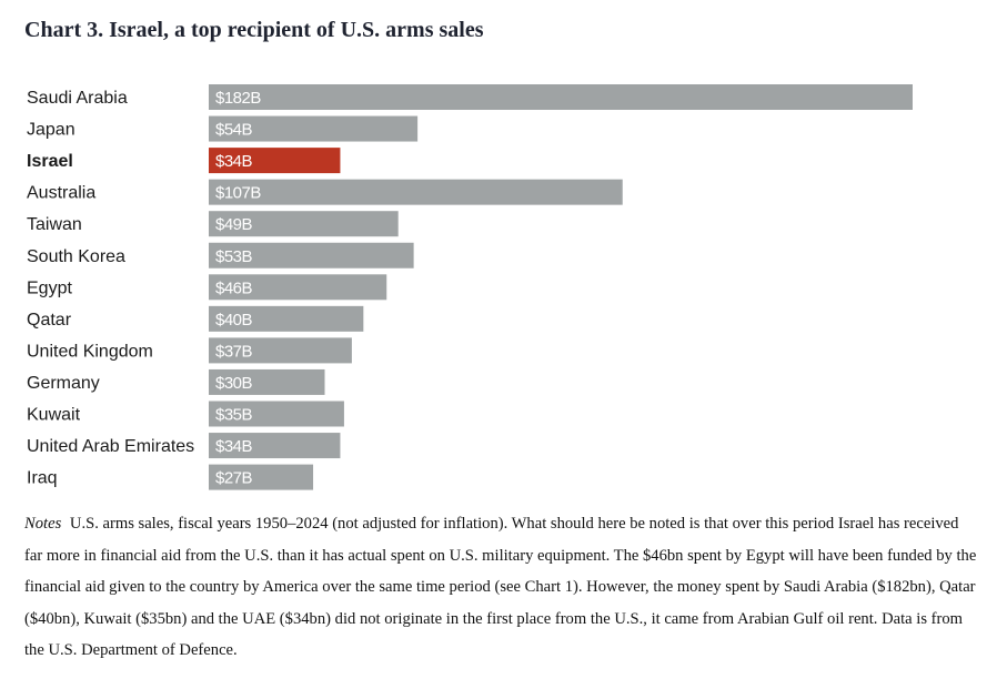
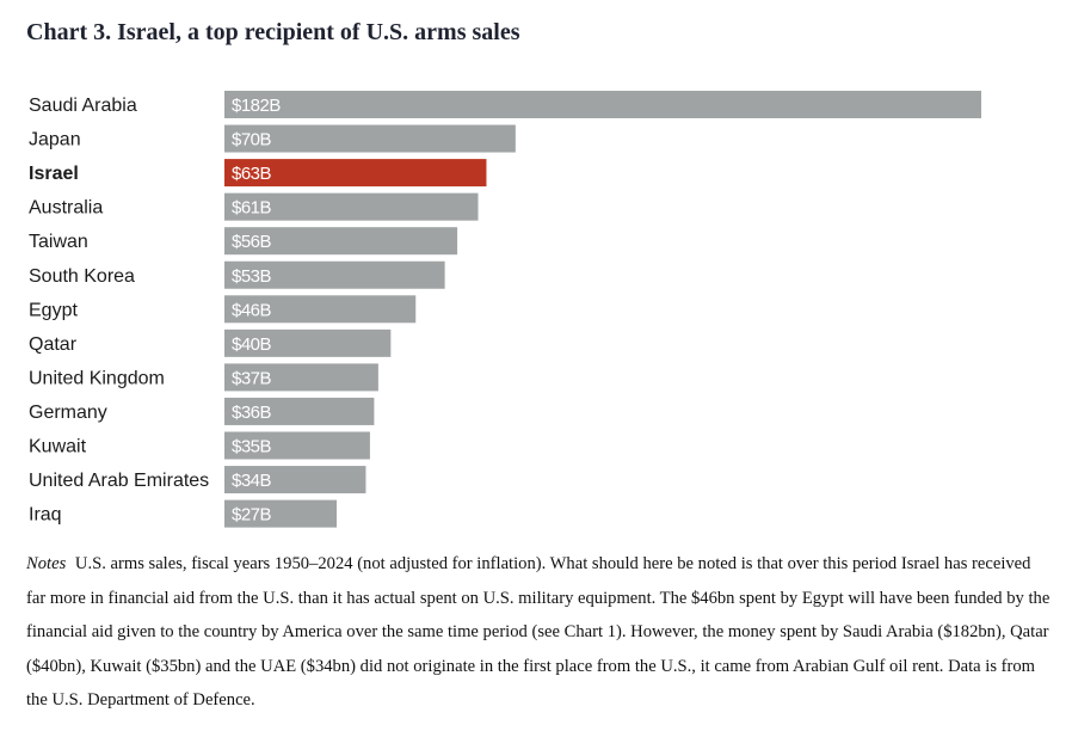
Japan: $54B -> $70B
Israel: $34B -> $63B
Australia: $107B -> $61B
Taiwan: $49B -> $56B
Germany: $30B -> $36B
